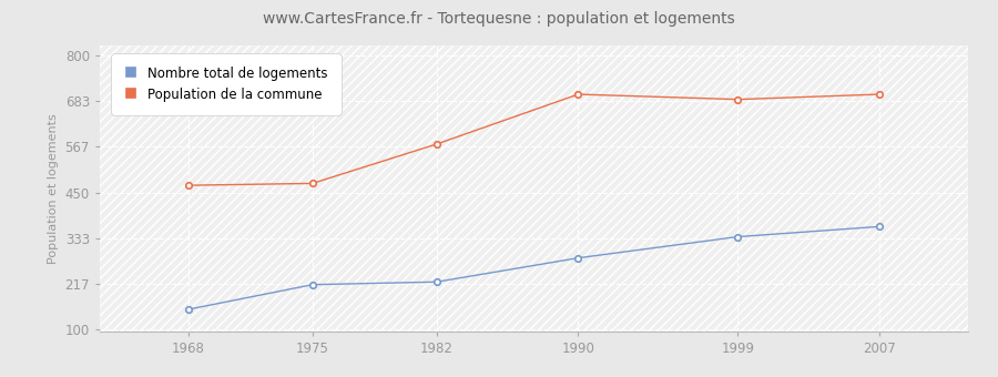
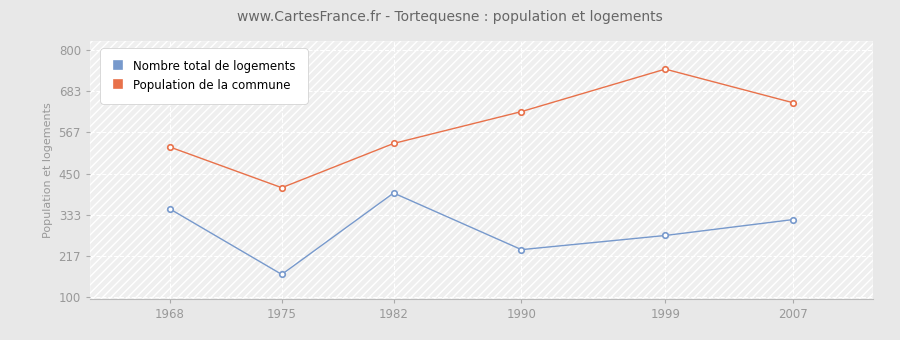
Nombre total de logements/1968: 152 -> 350
Population de la commune/1968: 468 -> 525
Nombre total de logements/1975: 215 -> 165
Population de la commune/1975: 473 -> 410
Nombre total de logements/1982: 222 -> 395
Population de la commune/1982: 573 -> 535
Nombre total de logements/1990: 283 -> 235
Population de la commune/1990: 700 -> 625
Nombre total de logements/1999: 337 -> 275
Population de la commune/1999: 687 -> 745
Nombre total de logements/2007: 363 -> 320
Population de la commune/2007: 700 -> 650
